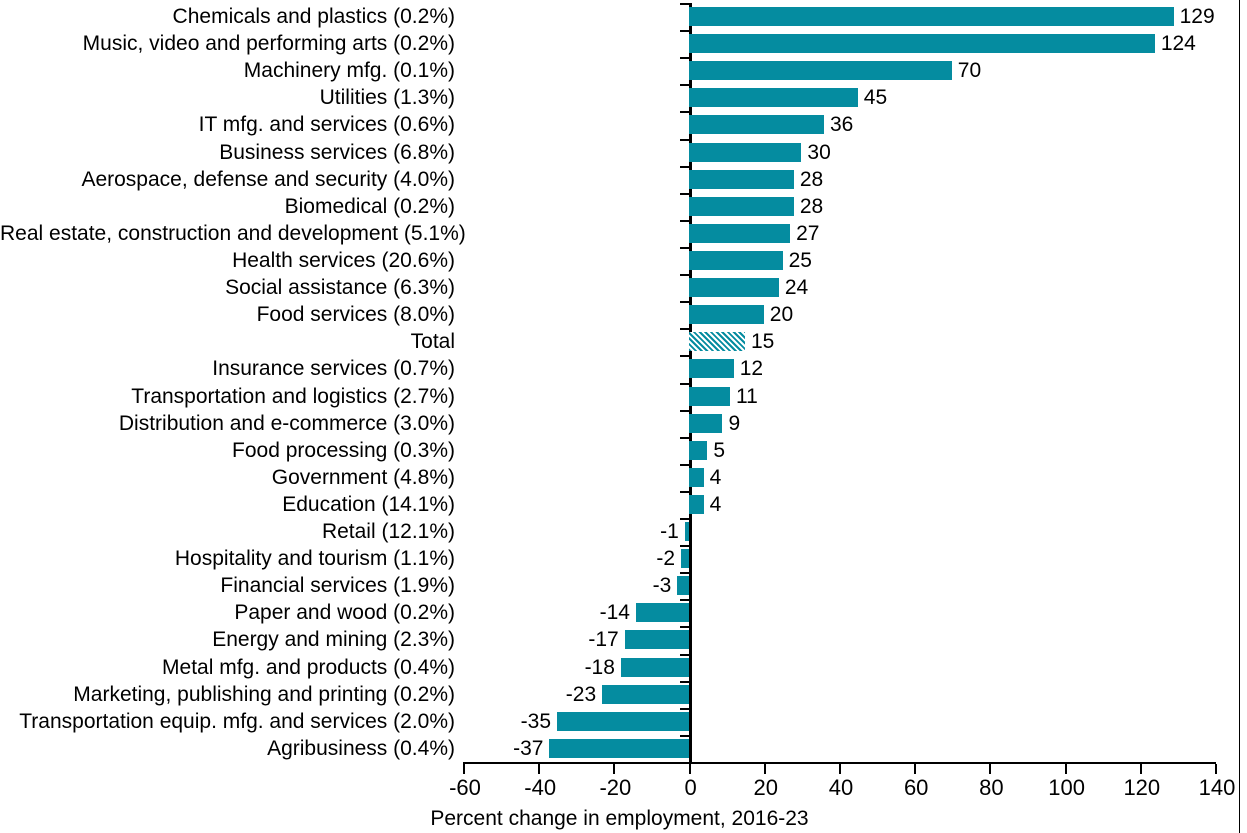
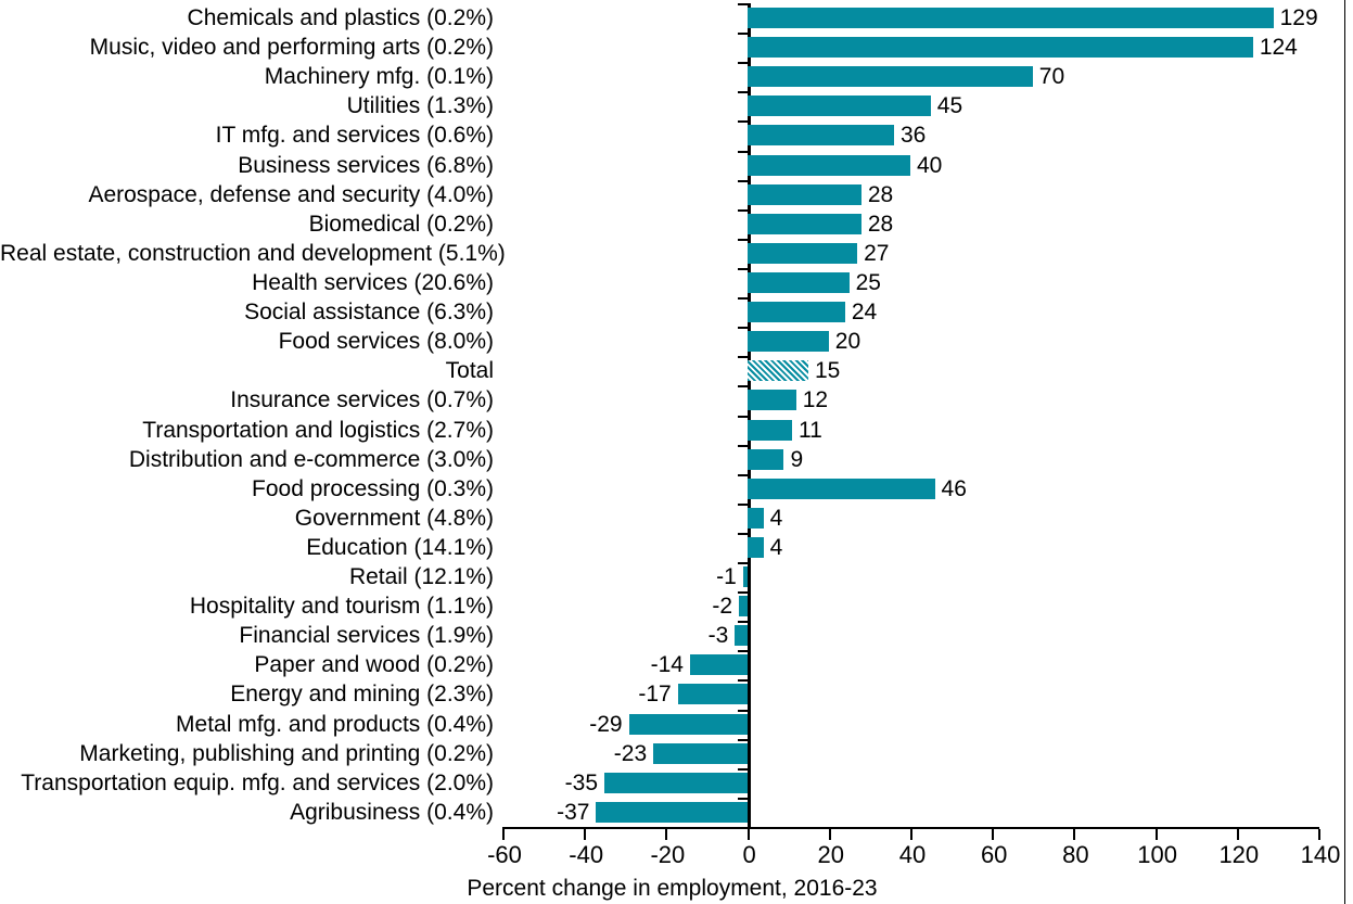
Business services (6.8%): 30 -> 40
Food processing (0.3%): 5 -> 46
Metal mfg. and products (0.4%): -18 -> -29
